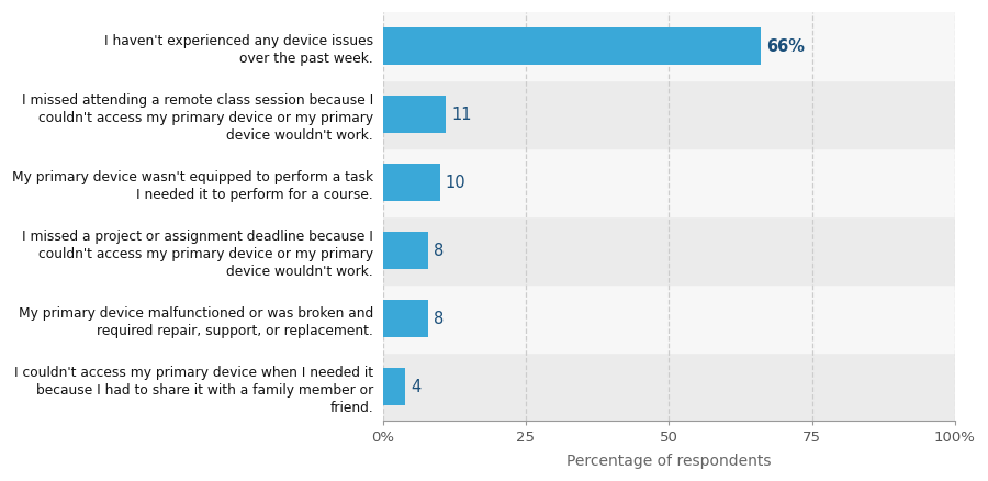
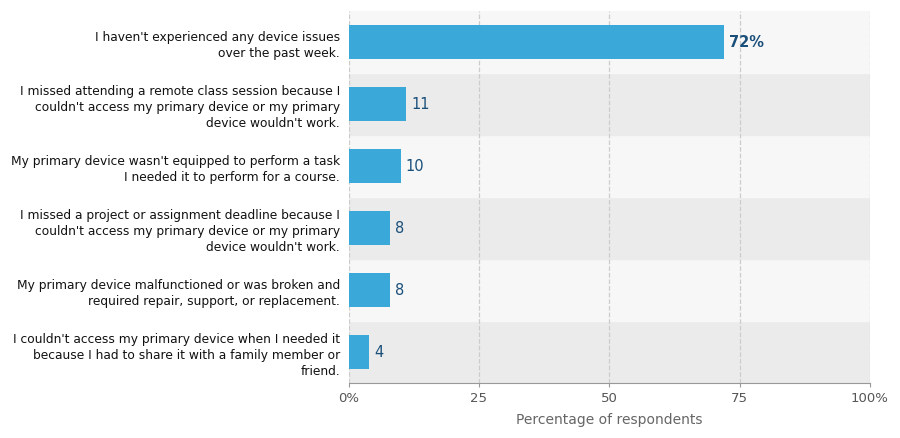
I haven't experienced any device issues over the past week.: 66% -> 72%
